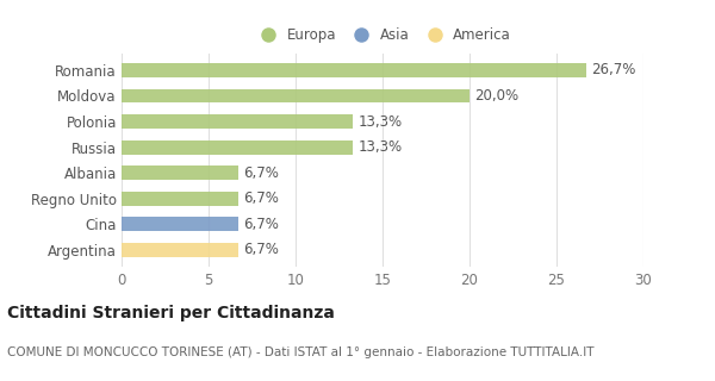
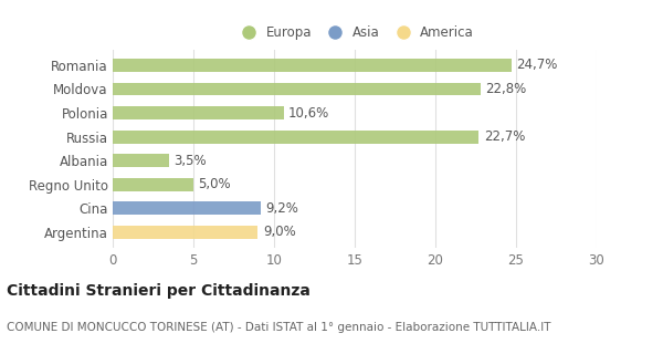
Romania: 26,7% -> 24,7%
Moldova: 20,0% -> 22,8%
Polonia: 13,3% -> 10,6%
Russia: 13,3% -> 22,7%
Albania: 6,7% -> 3,5%
Regno Unito: 6,7% -> 5,0%
Cina: 6,7% -> 9,2%
Argentina: 6,7% -> 9,0%
